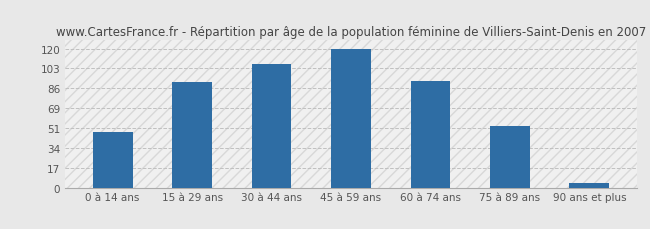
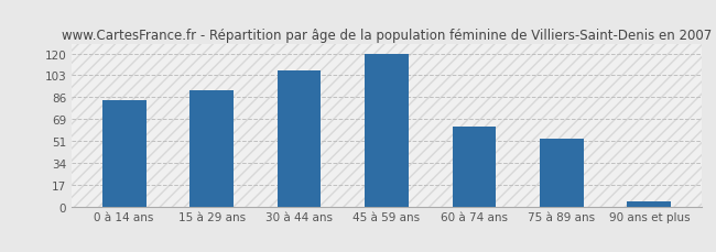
0 à 14 ans: 48 -> 83
60 à 74 ans: 92 -> 63
